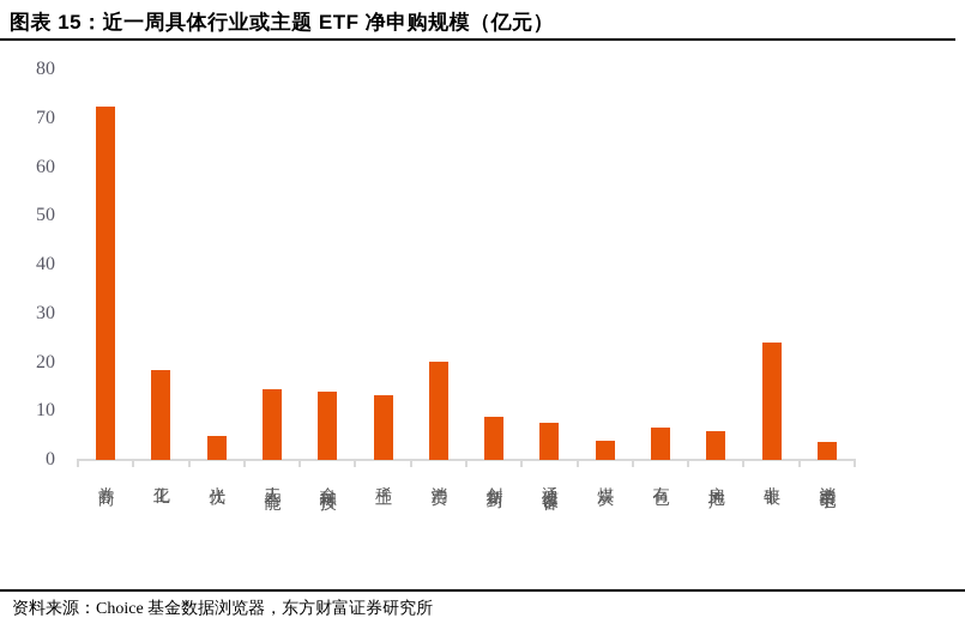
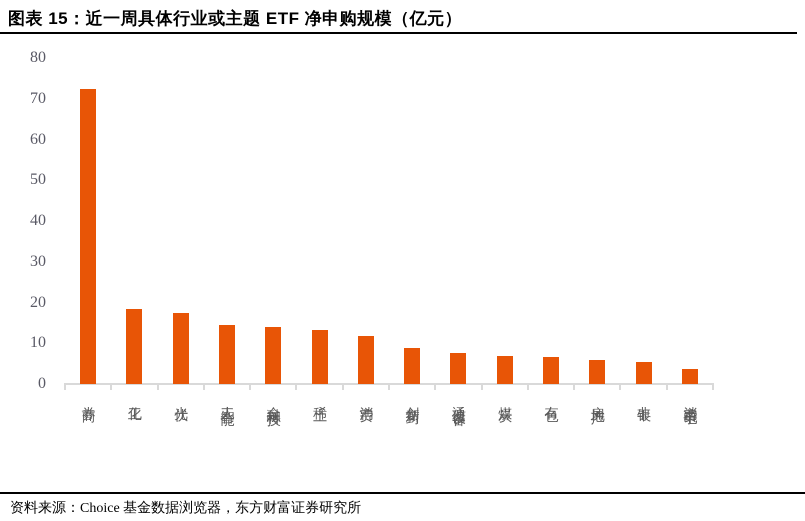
光伏: 5 -> 17
消费: 20 -> 12
煤炭: 4 -> 7
非银: 24 -> 5
